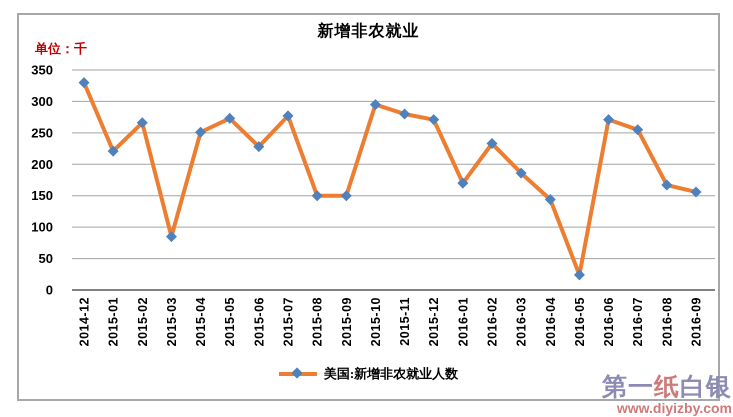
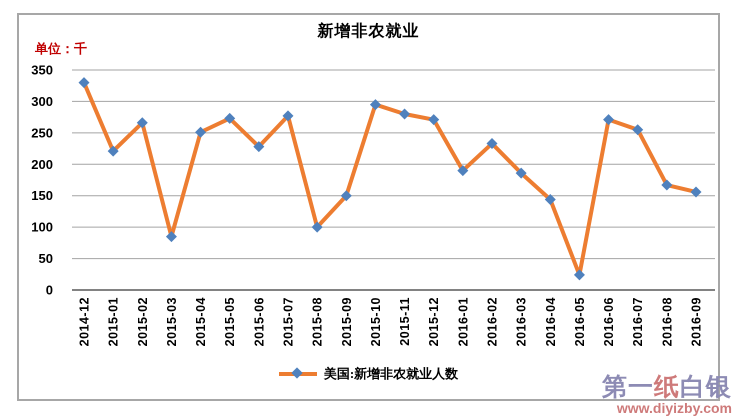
2015-08: 150 -> 100
2016-01: 170 -> 190
